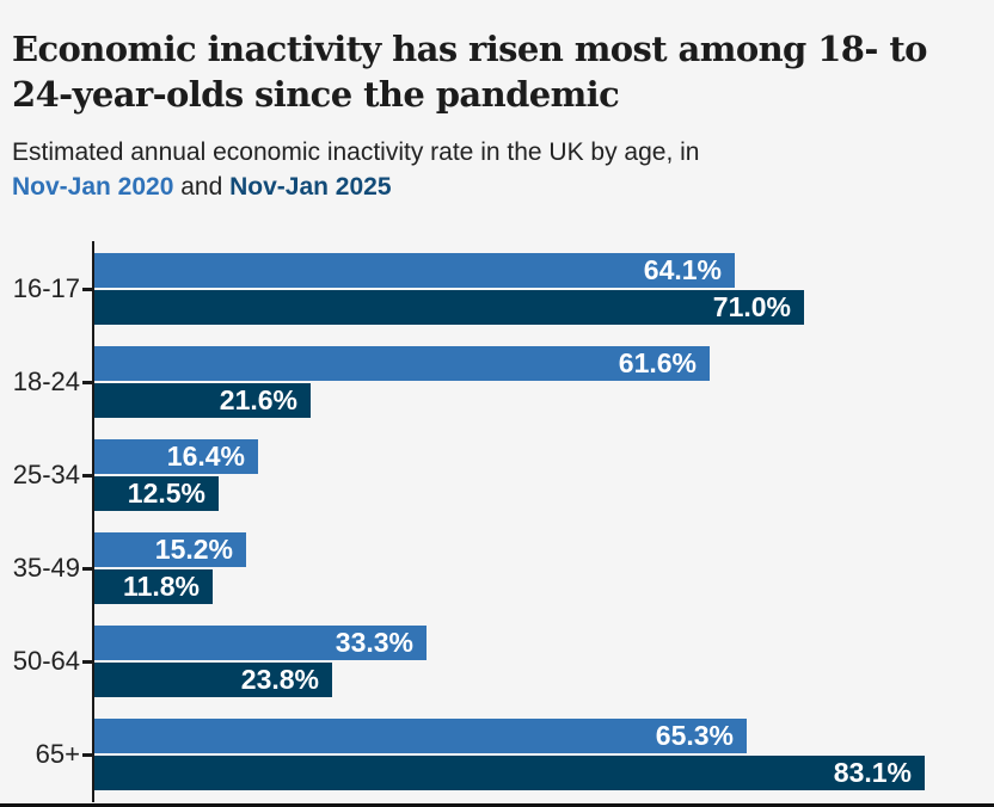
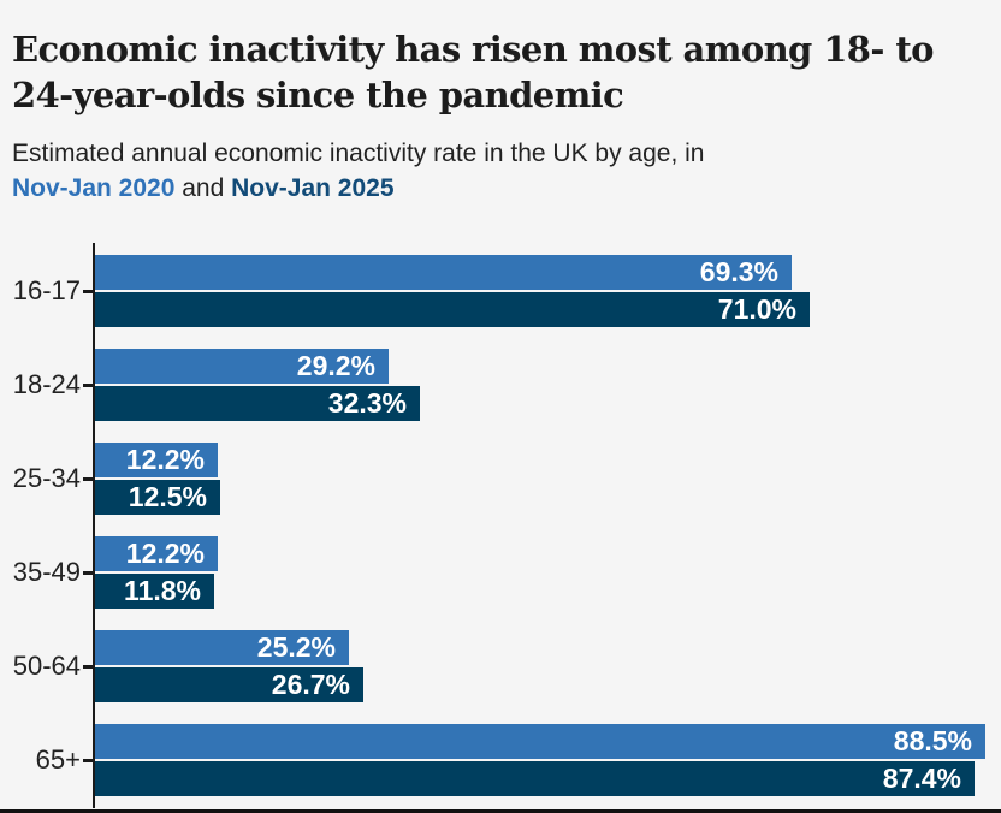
Nov-Jan 2020/16-17: 64.1% -> 69.3%
Nov-Jan 2020/18-24: 61.6% -> 29.2%
Nov-Jan 2025/18-24: 21.6% -> 32.3%
Nov-Jan 2020/25-34: 16.4% -> 12.2%
Nov-Jan 2020/35-49: 15.2% -> 12.2%
Nov-Jan 2020/50-64: 33.3% -> 25.2%
Nov-Jan 2025/50-64: 23.8% -> 26.7%
Nov-Jan 2020/65+: 65.3% -> 88.5%
Nov-Jan 2025/65+: 83.1% -> 87.4%
